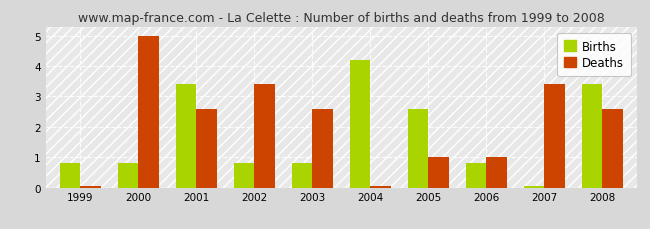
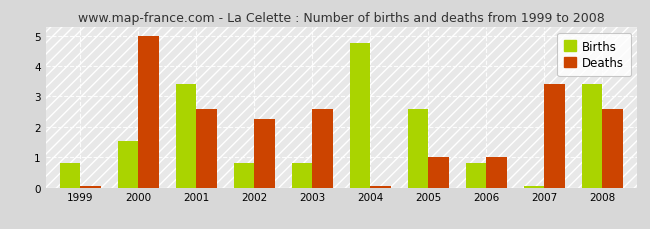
Births/2000: 0.80 -> 1.55
Deaths/2002: 3.40 -> 2.25
Births/2004: 4.20 -> 4.75
